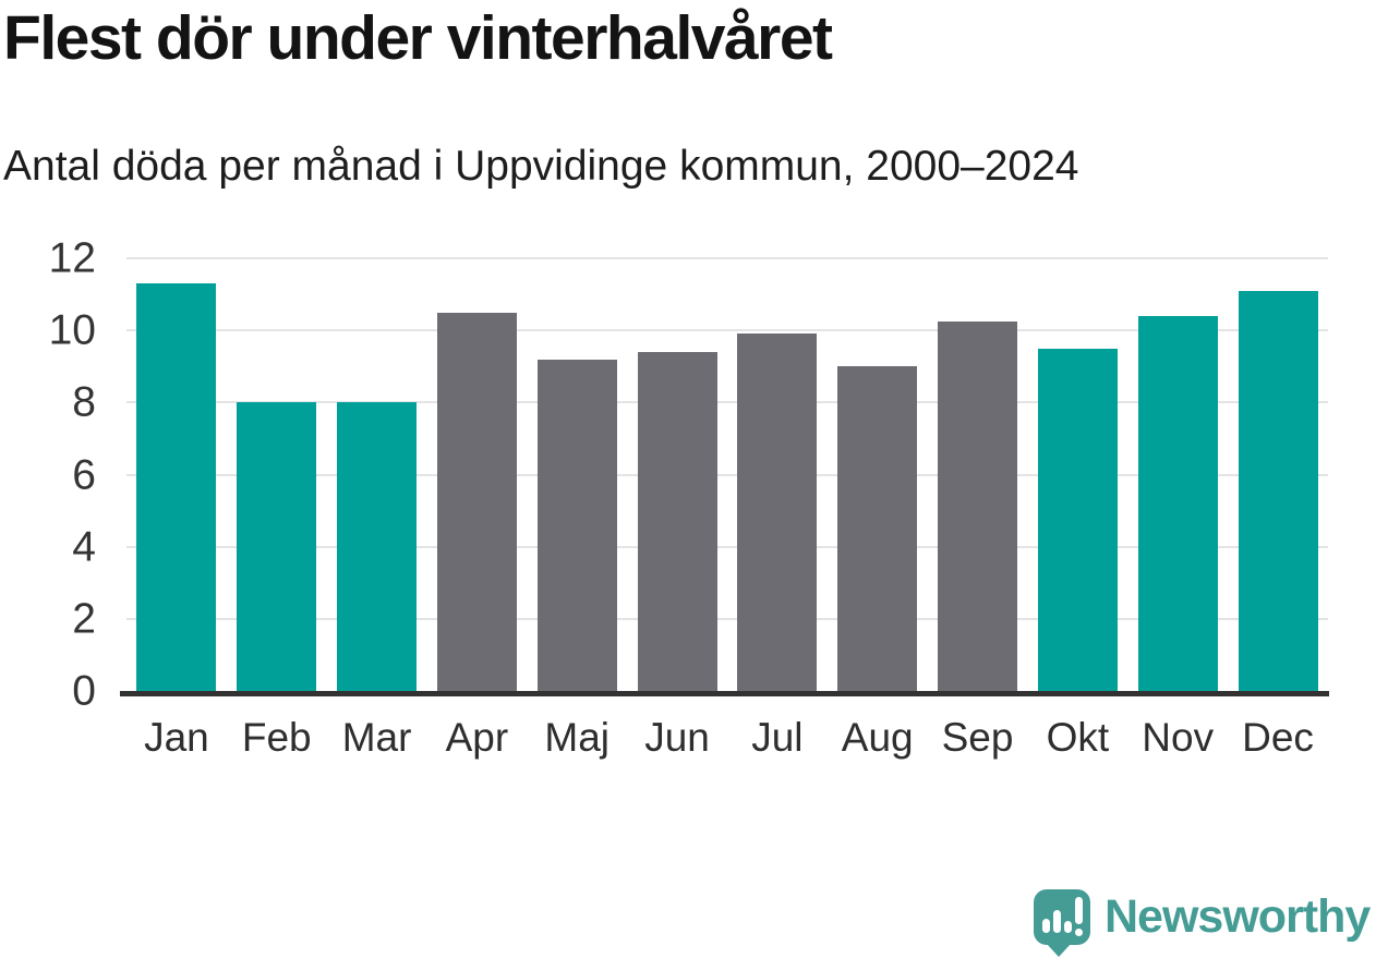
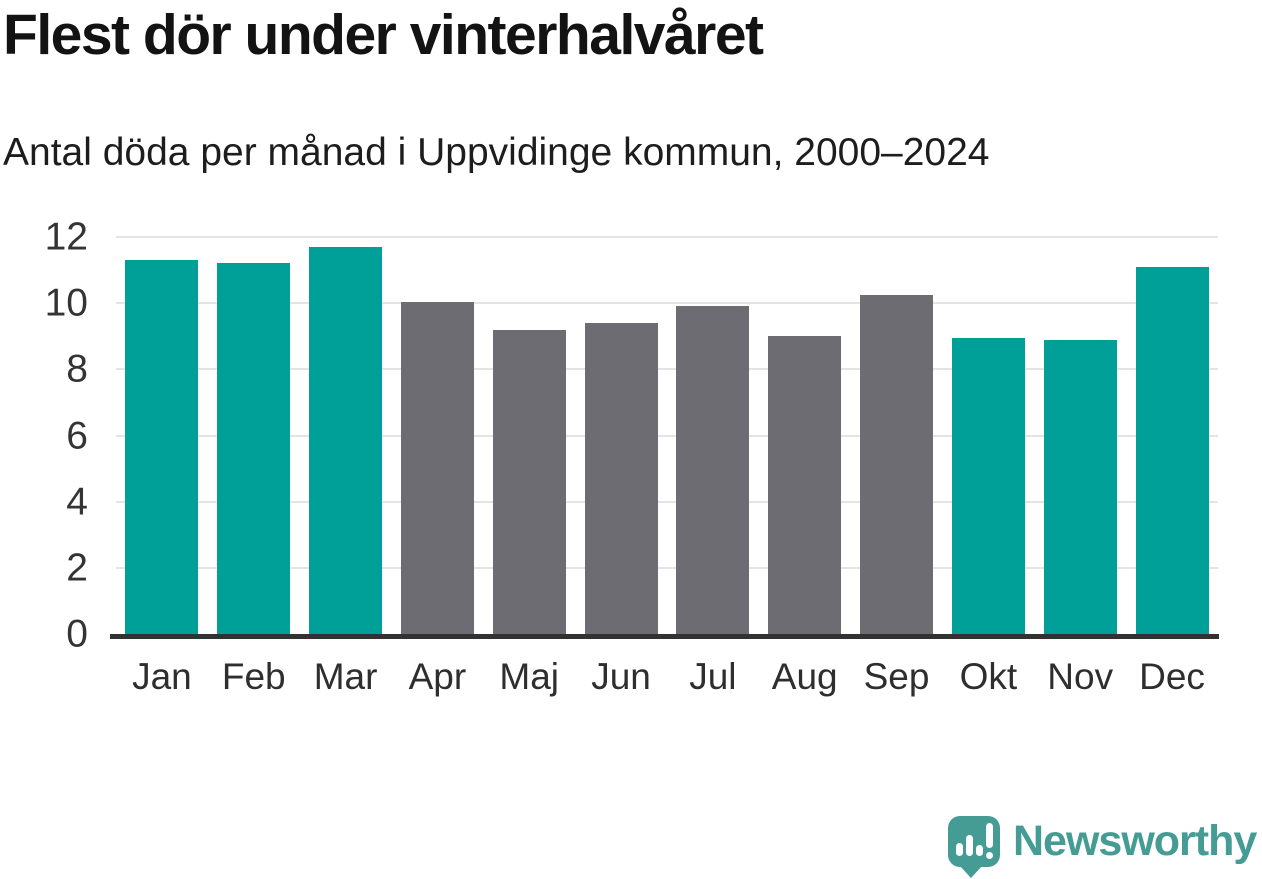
Feb: 8.0 -> 11.2
Mar: 8.0 -> 11.7
Apr: 10.5 -> 10.1
Okt: 9.5 -> 8.9
Nov: 10.4 -> 8.9
